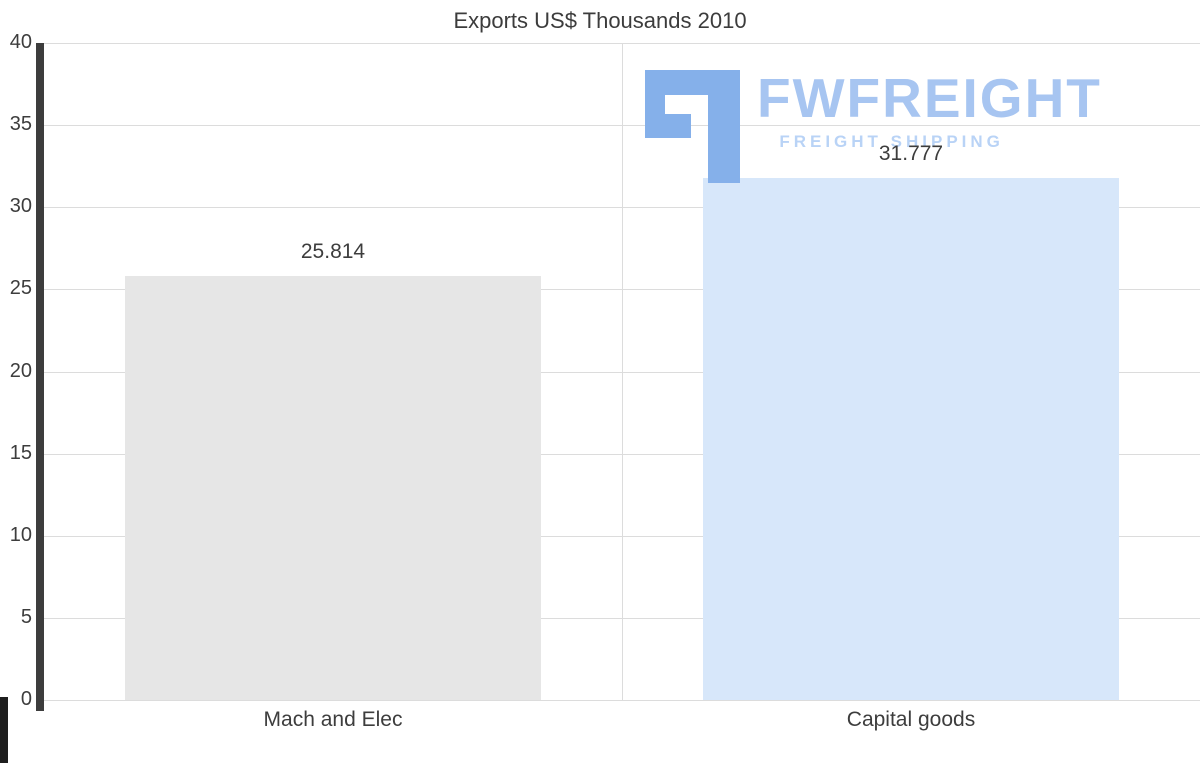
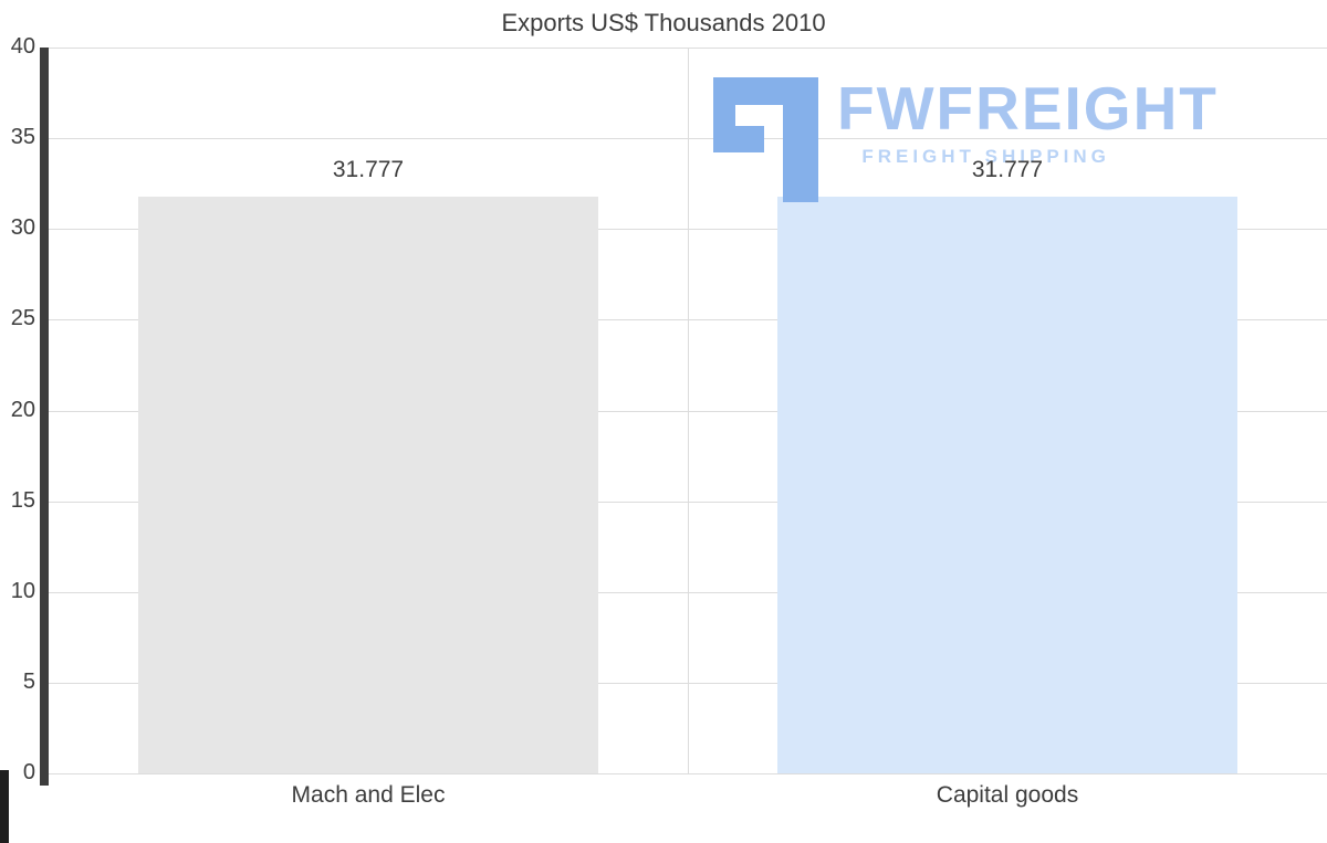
Mach and Elec: 25.814 -> 31.777
